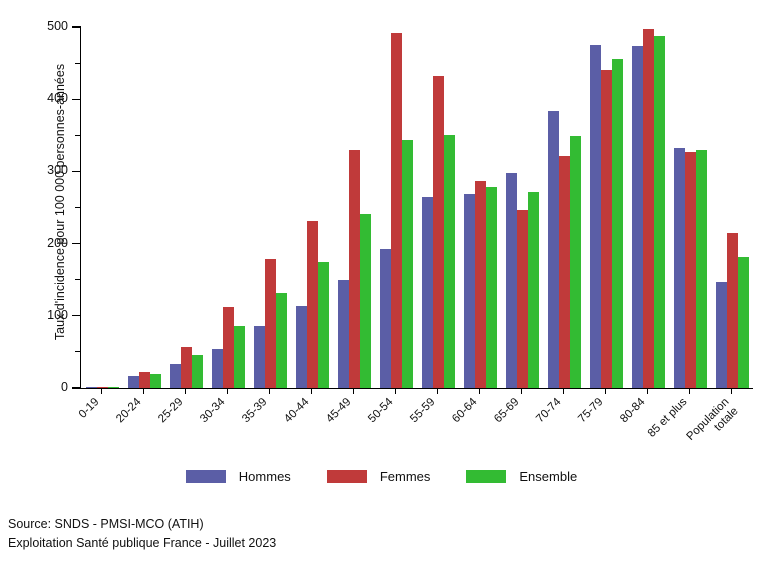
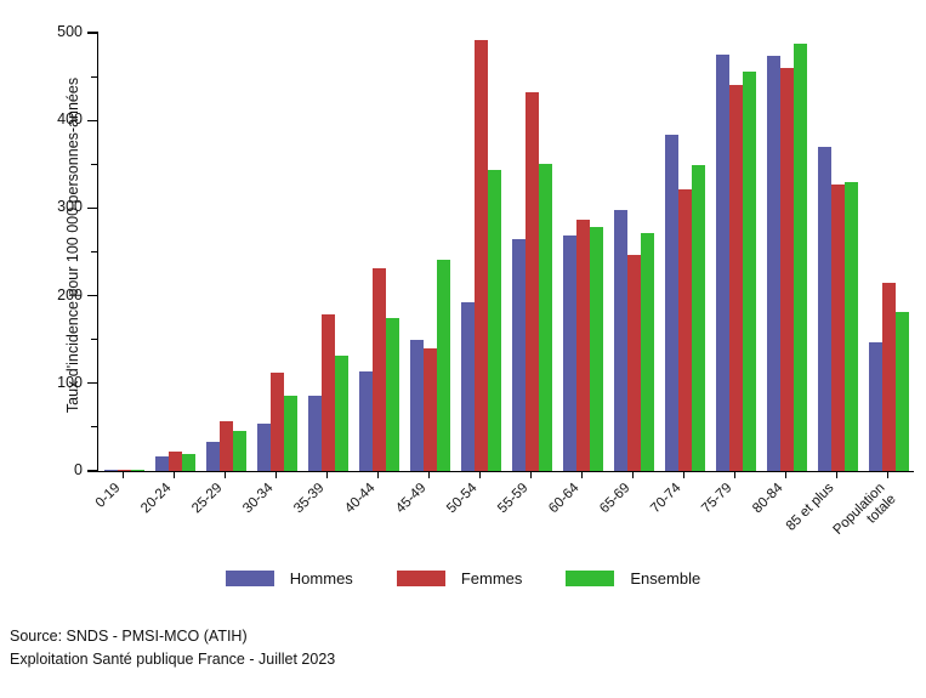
Femmes/45-49: 330 -> 140
Femmes/80-84: 500 -> 460
Hommes/85 et plus: 330 -> 370
